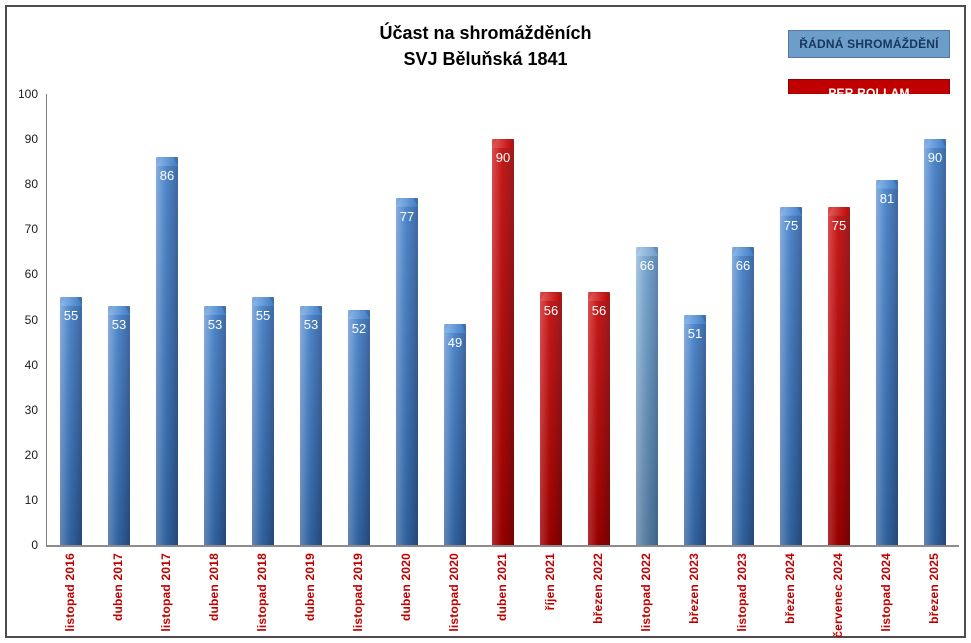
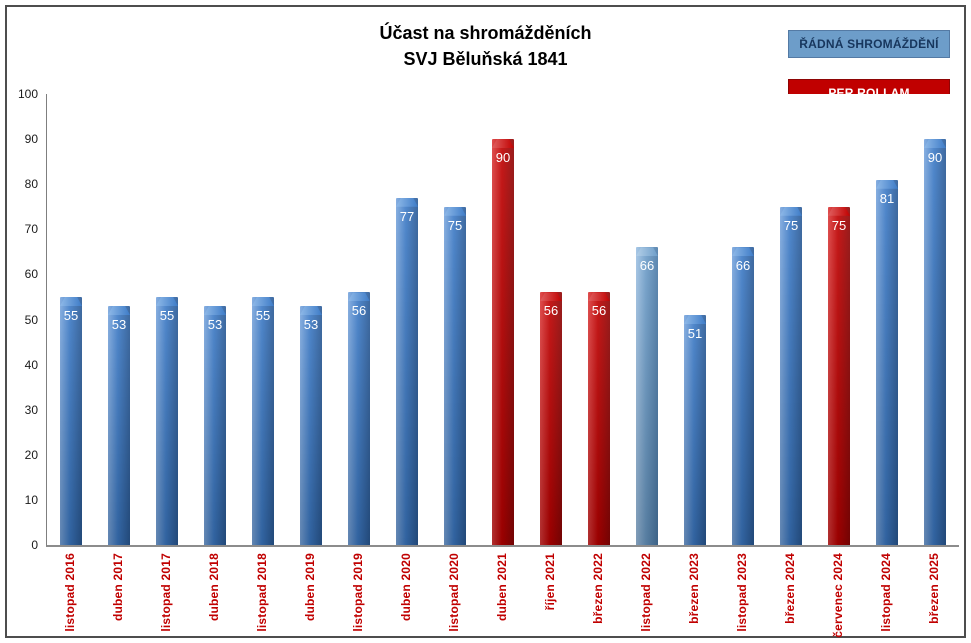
listopad 2017: 86 -> 55
listopad 2019: 52 -> 56
listopad 2020: 49 -> 75
